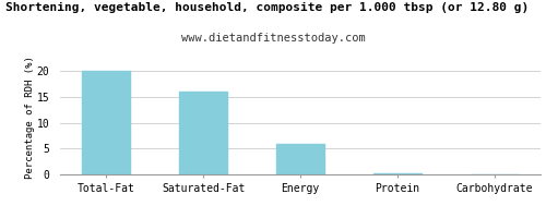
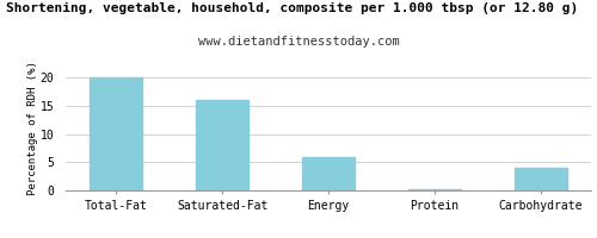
Carbohydrate: 0.1 -> 4.0
